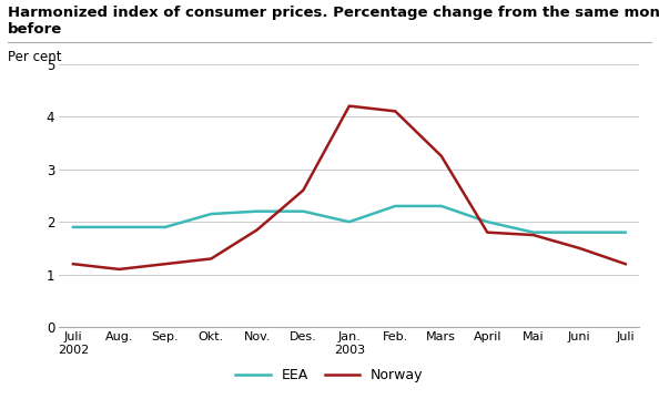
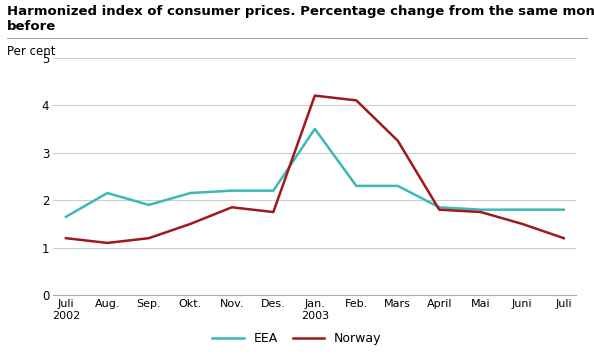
EEA/Juli 2002: 1.90 -> 1.65
EEA/Aug.: 1.90 -> 2.15
Norway/Okt.: 1.30 -> 1.50
Norway/Des.: 2.60 -> 1.75
EEA/Jan. 2003: 2.00 -> 3.50
EEA/April: 2.00 -> 1.85
